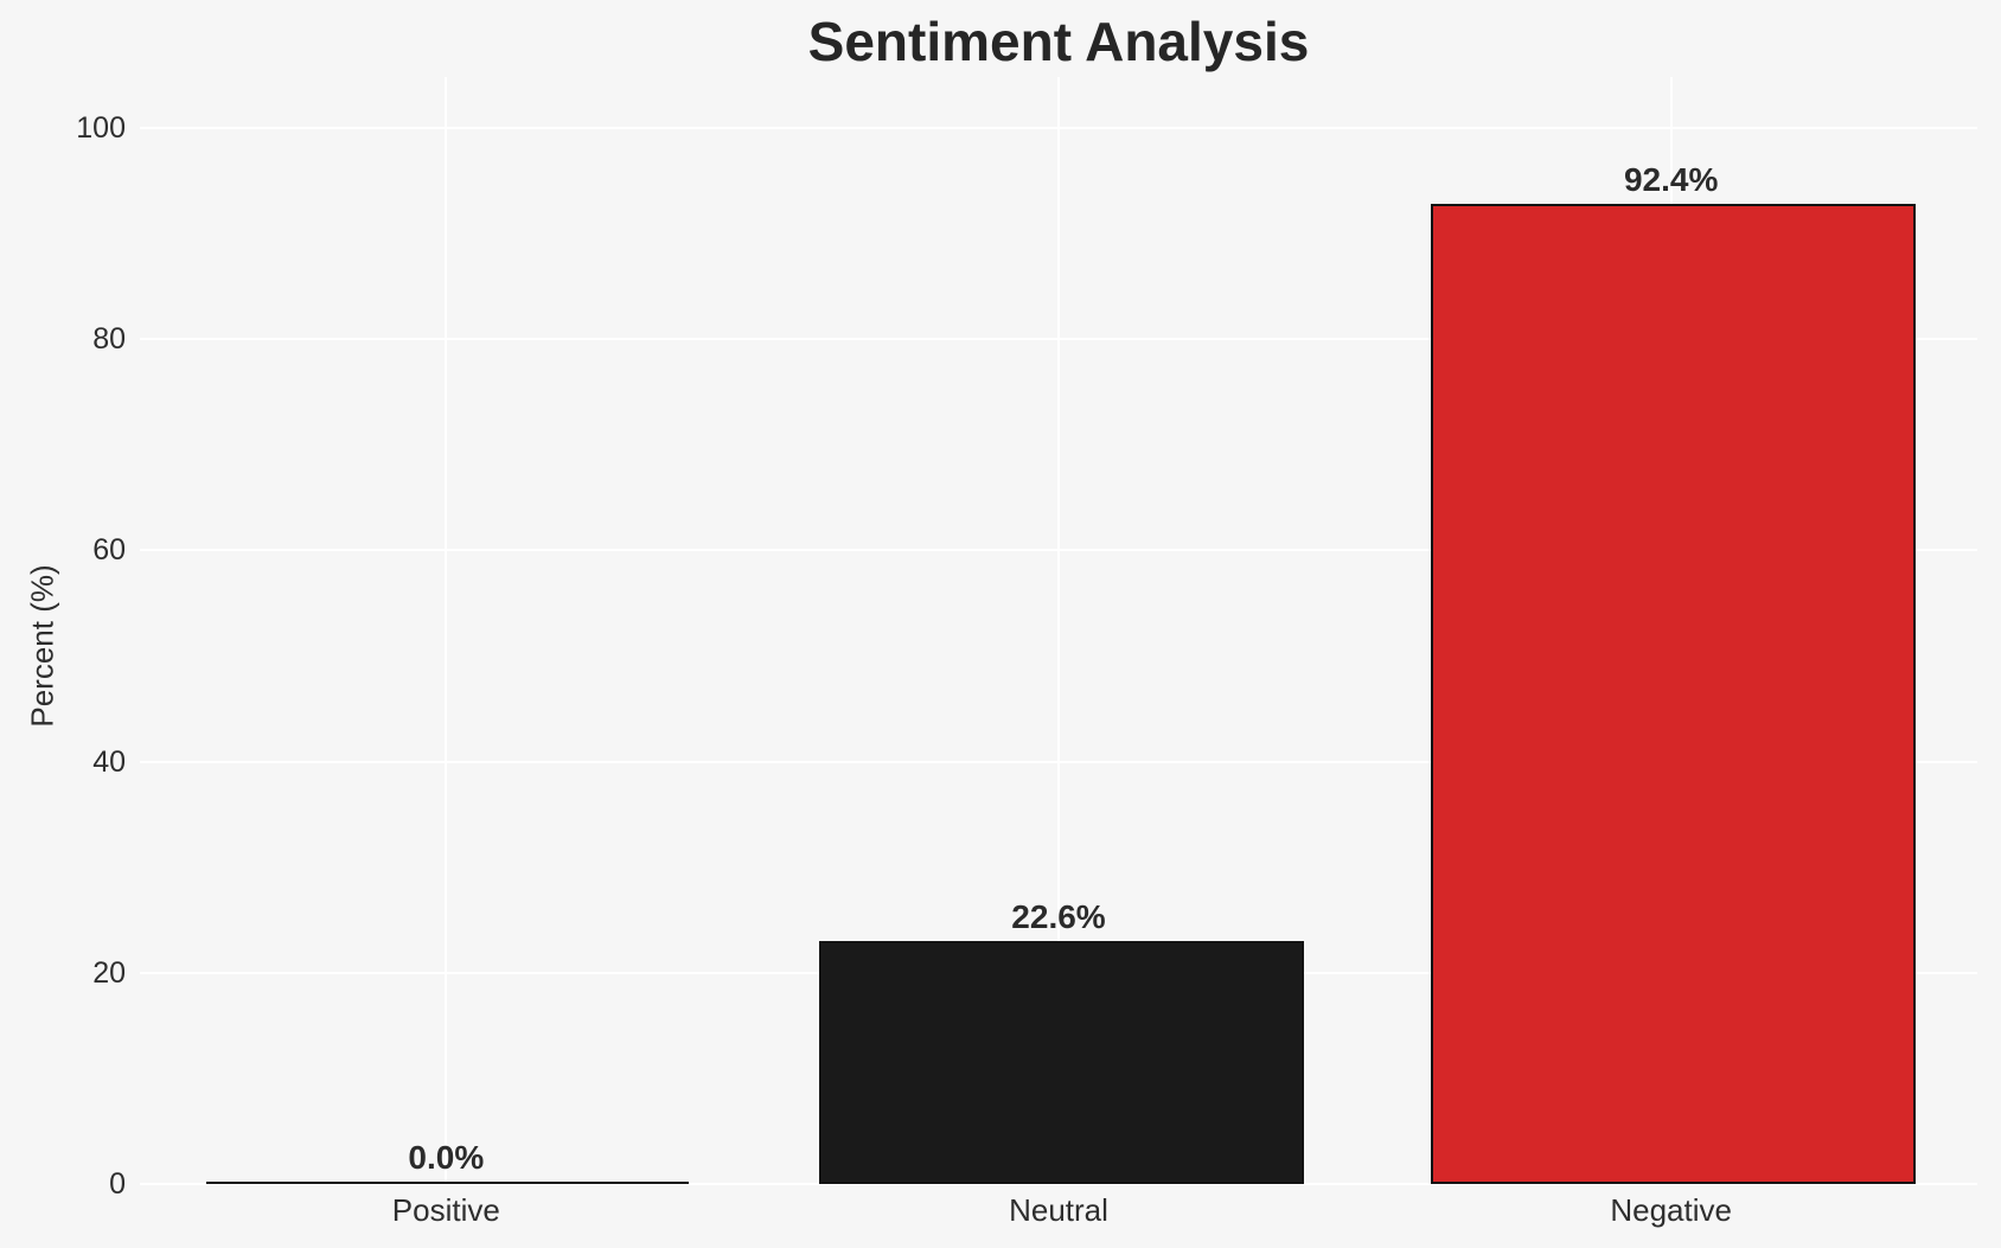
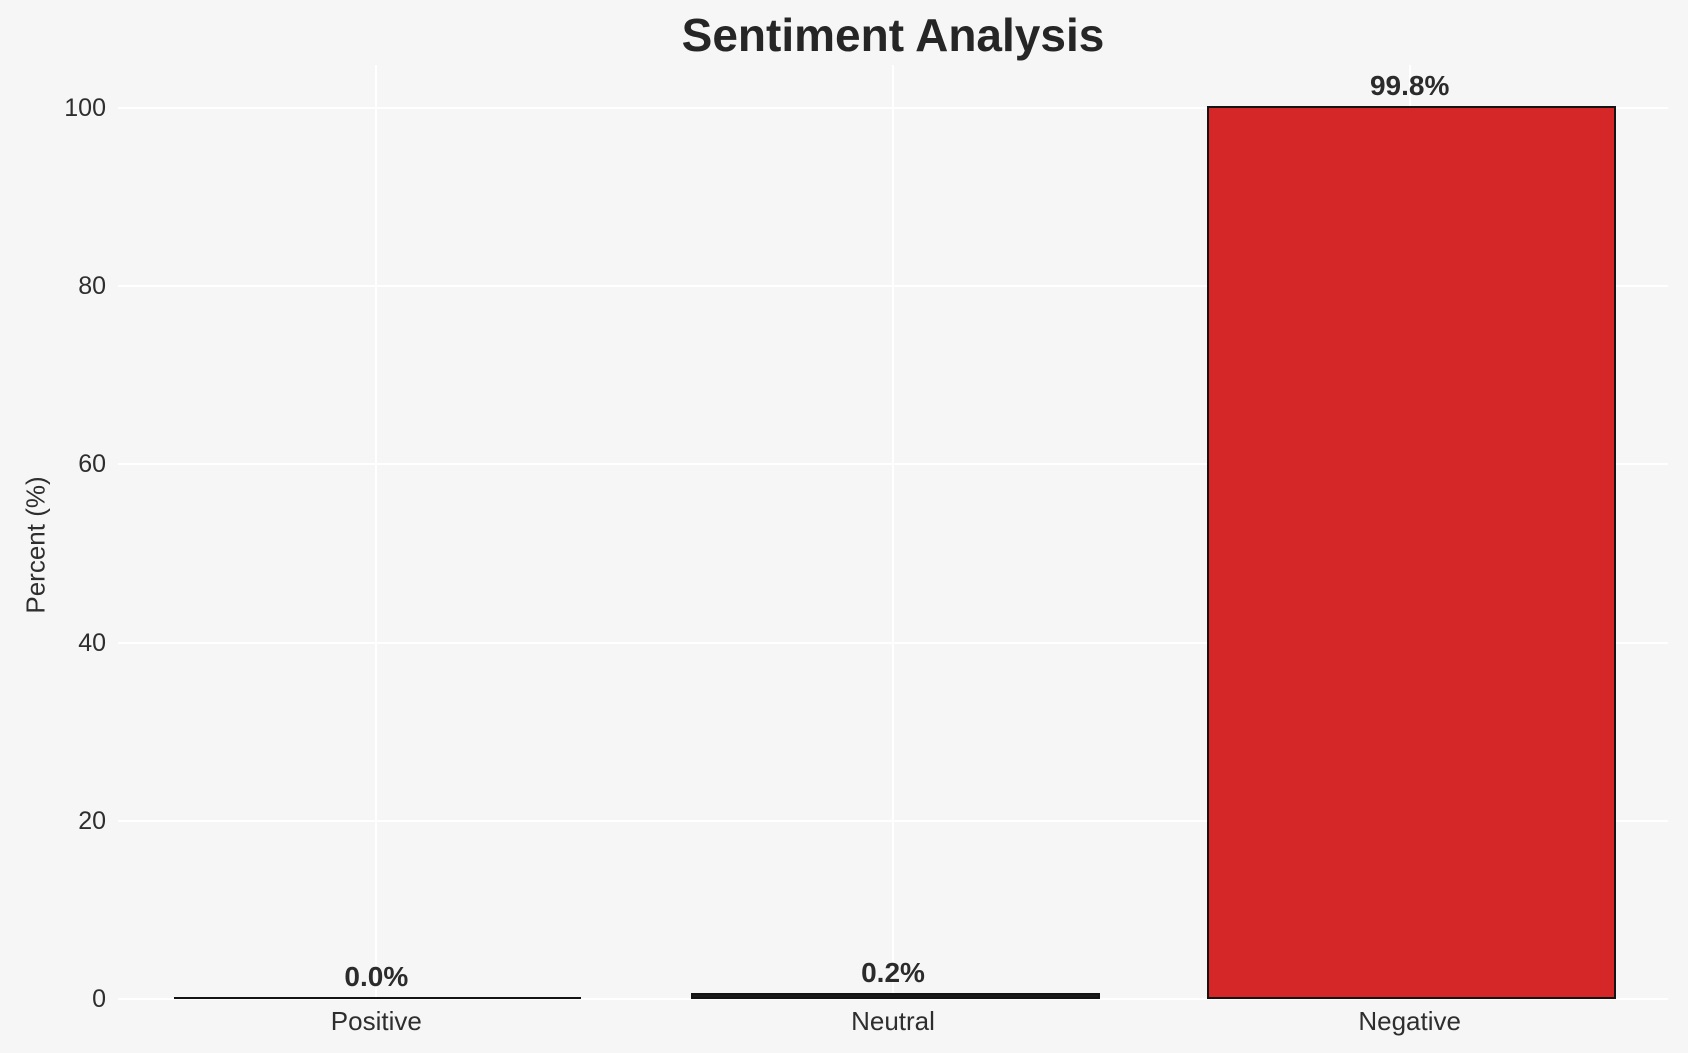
Neutral: 22.6% -> 0.2%
Negative: 92.4% -> 99.8%
